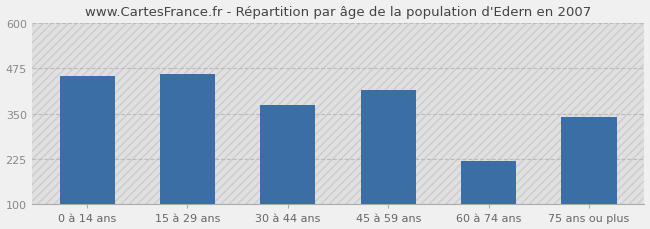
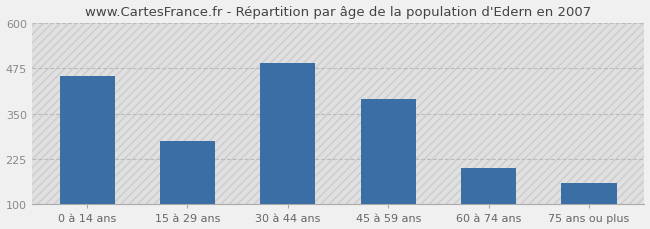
15 à 29 ans: 460 -> 275
30 à 44 ans: 375 -> 490
45 à 59 ans: 415 -> 390
60 à 74 ans: 220 -> 200
75 ans ou plus: 340 -> 160
